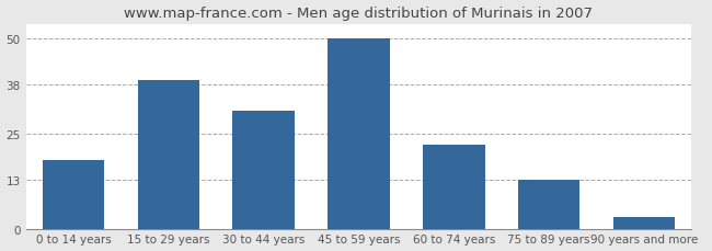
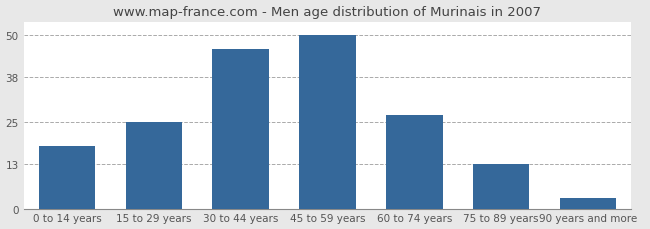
15 to 29 years: 39 -> 25
30 to 44 years: 31 -> 46
60 to 74 years: 22 -> 27
